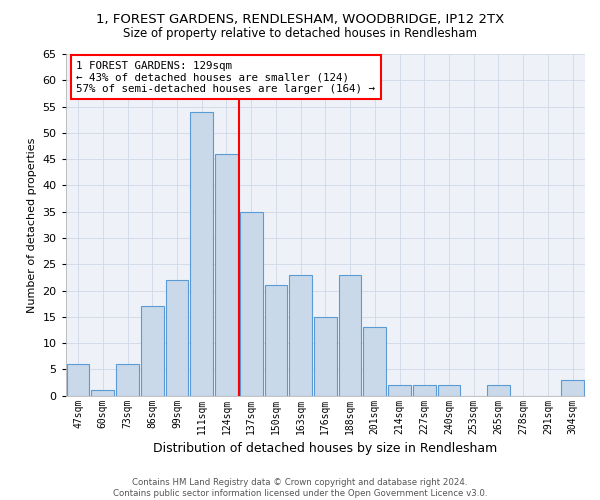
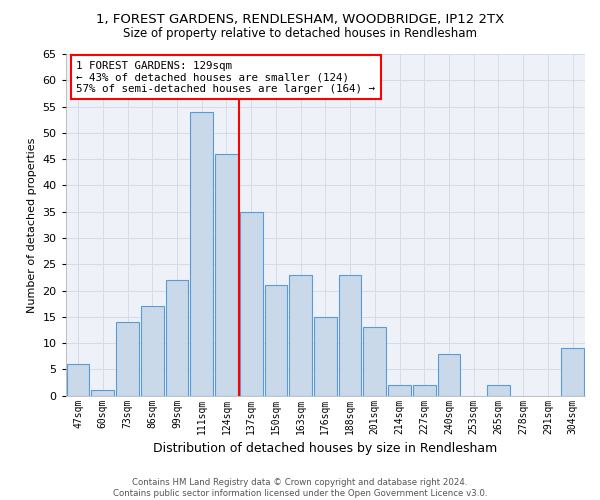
73sqm: 6 -> 14
240sqm: 2 -> 8
304sqm: 3 -> 9
